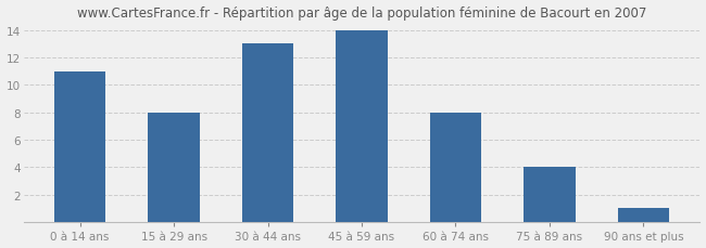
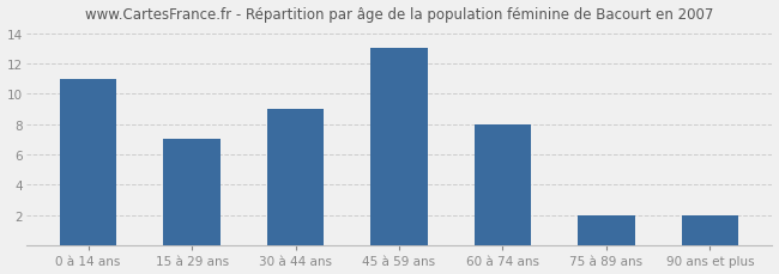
15 à 29 ans: 8 -> 7
30 à 44 ans: 13 -> 9
45 à 59 ans: 14 -> 13
75 à 89 ans: 4 -> 2
90 ans et plus: 1 -> 2
